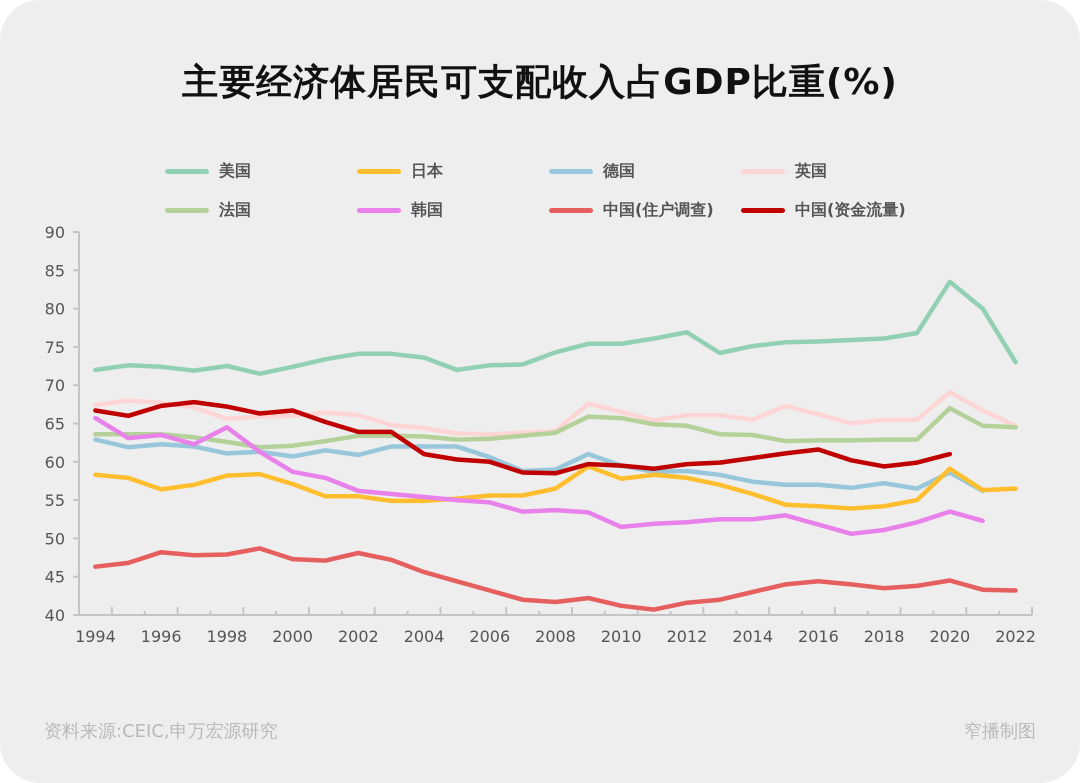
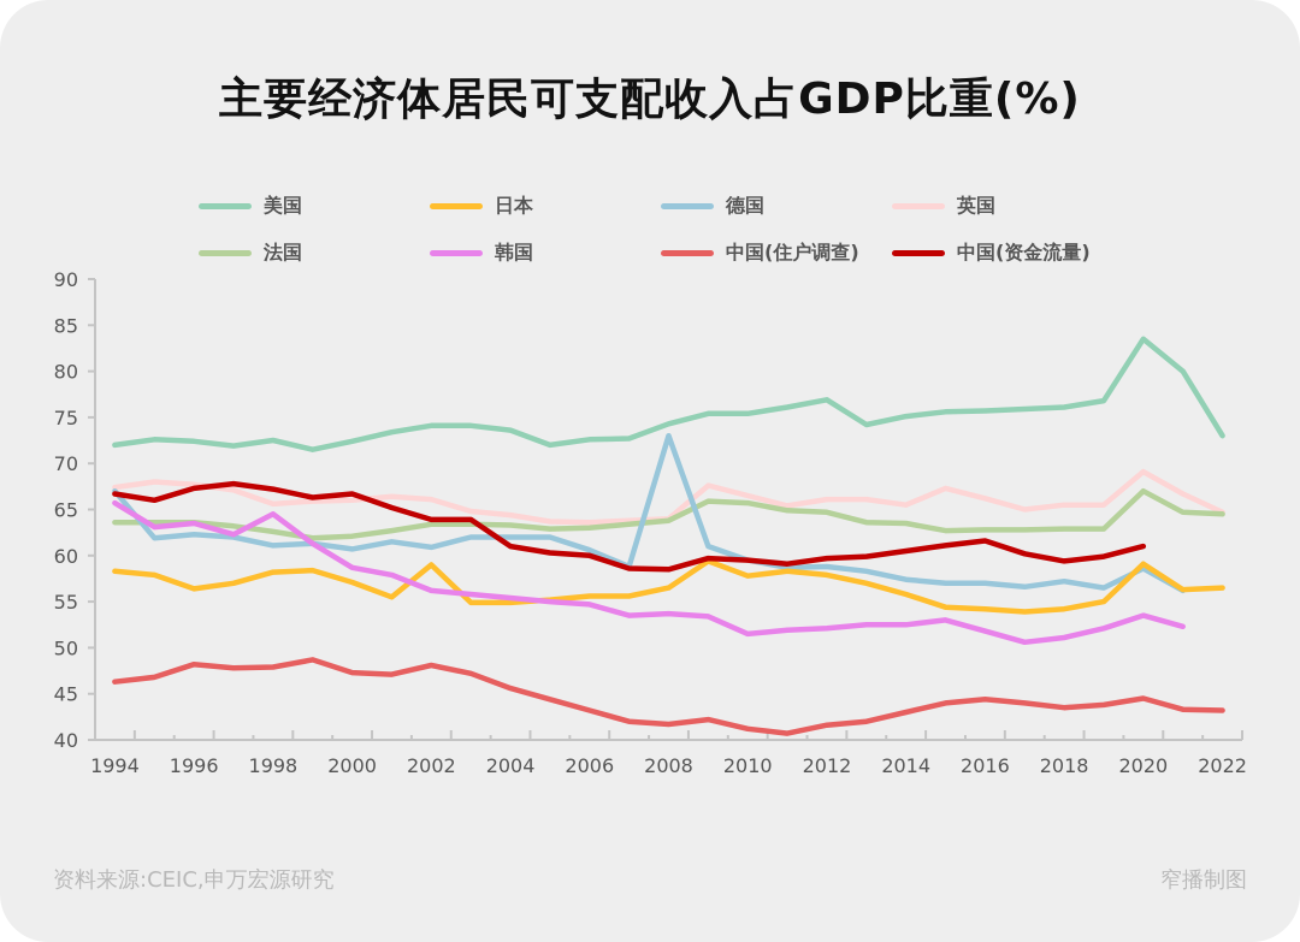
德国/1994: 63 -> 67
日本/2002: 56 -> 59
德国/2008: 59 -> 73
